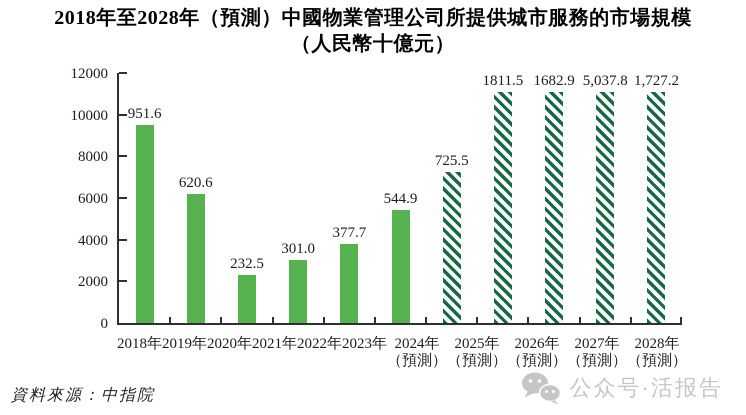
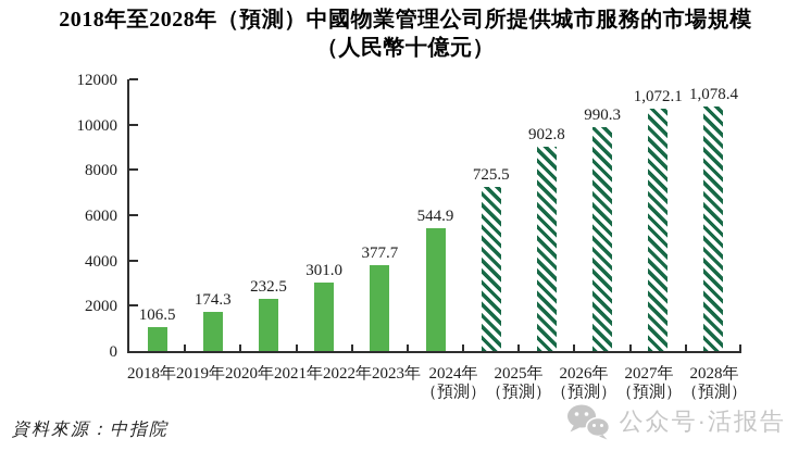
2018年: 951.6 -> 106.5
2019年: 620.6 -> 174.3
2025年: 1811.5 -> 902.8
2026年: 1682.9 -> 990.3
2027年: 5,037.8 -> 1,072.1
2028年: 1,727.2 -> 1,078.4
